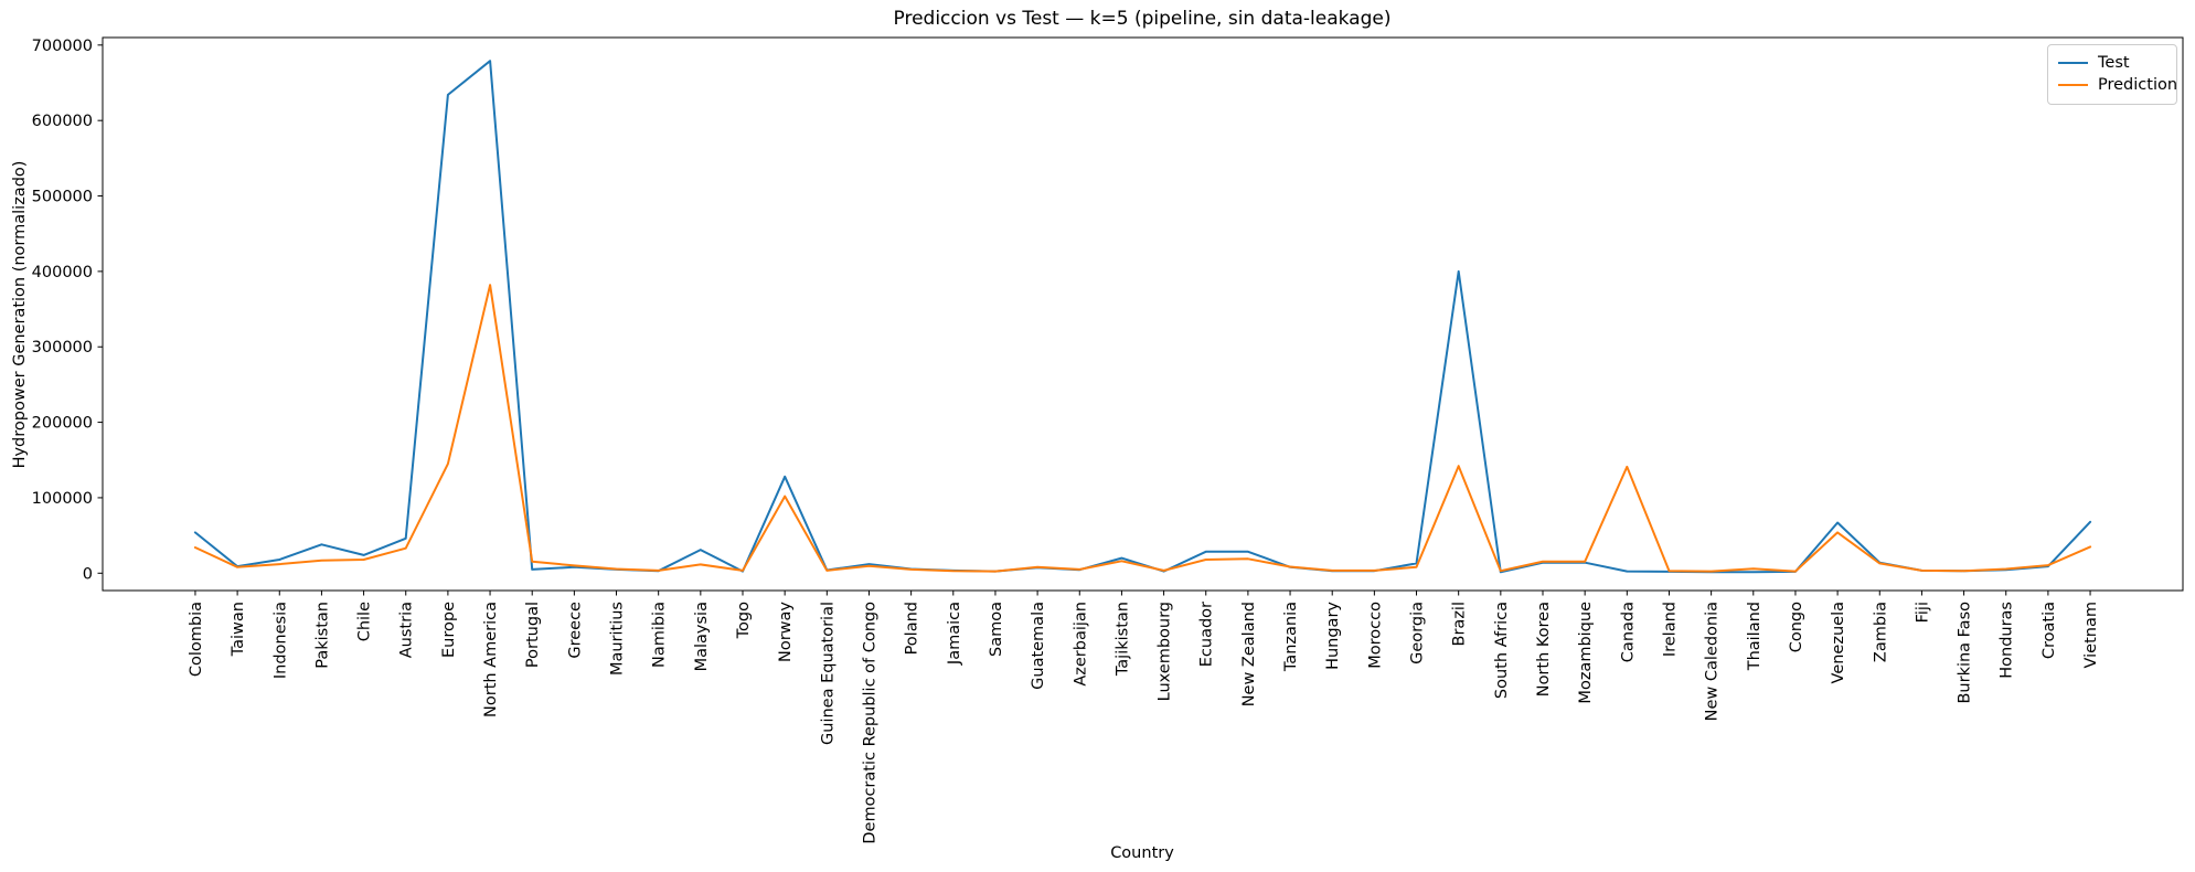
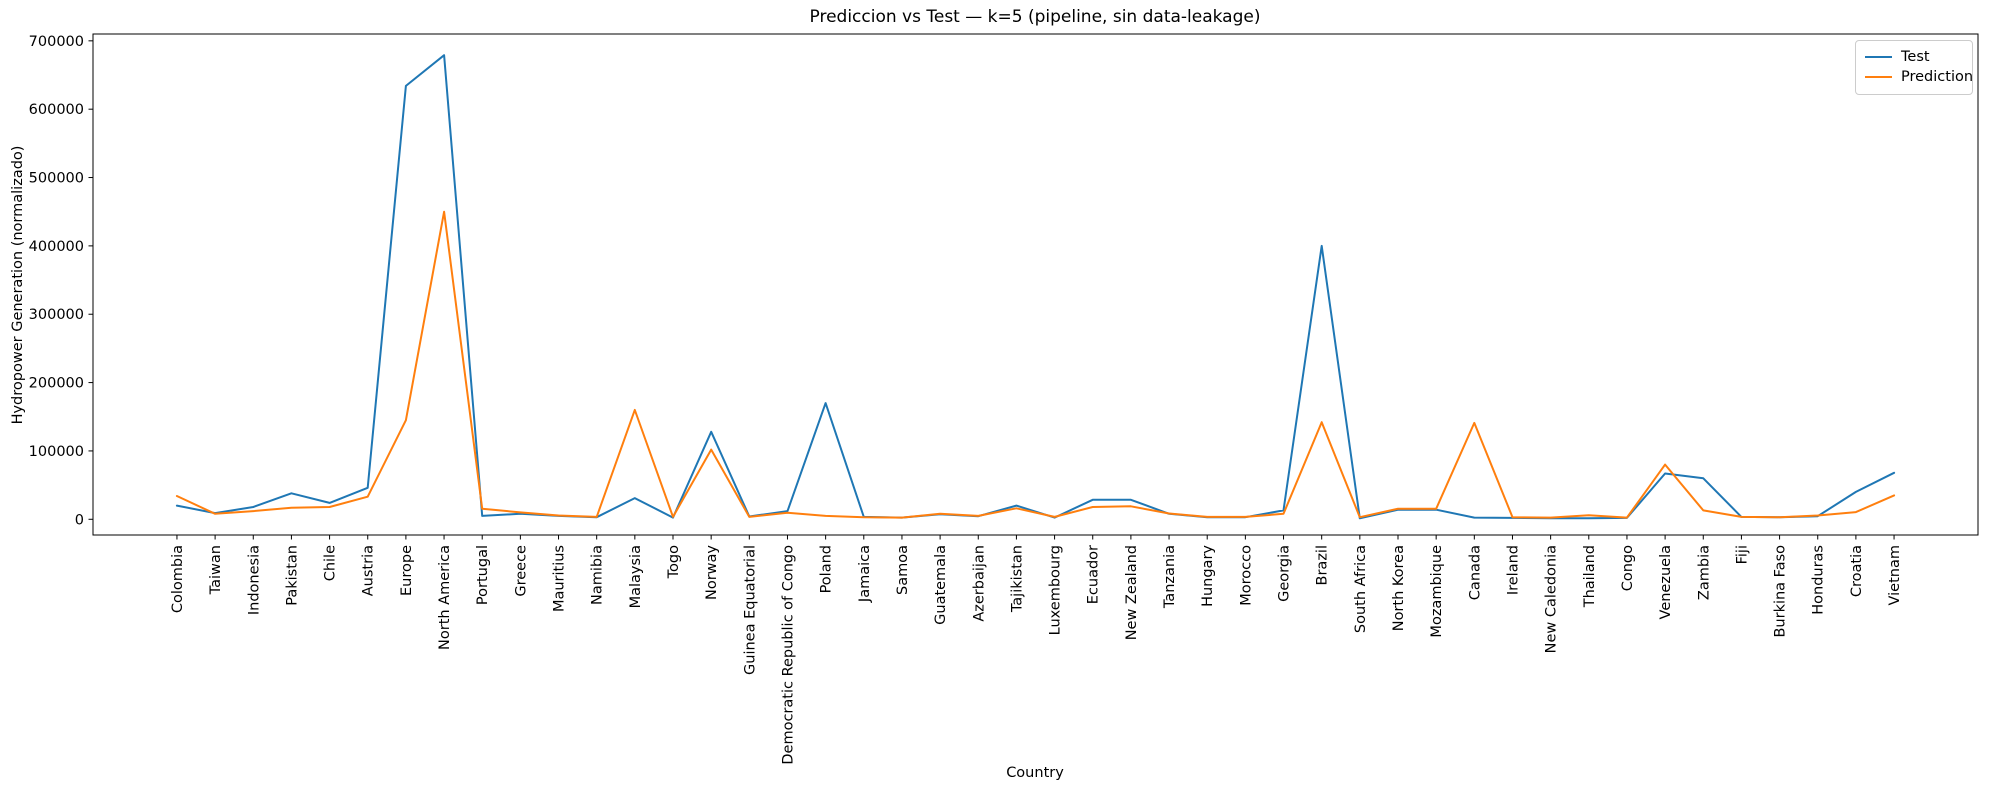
Test/Colombia: 50000 -> 20000
Prediction/North America: 380000 -> 450000
Prediction/Malaysia: 10000 -> 160000
Test/Poland: 10000 -> 170000
Prediction/Venezuela: 50000 -> 80000
Test/Zambia: 10000 -> 60000
Test/Croatia: 10000 -> 40000
